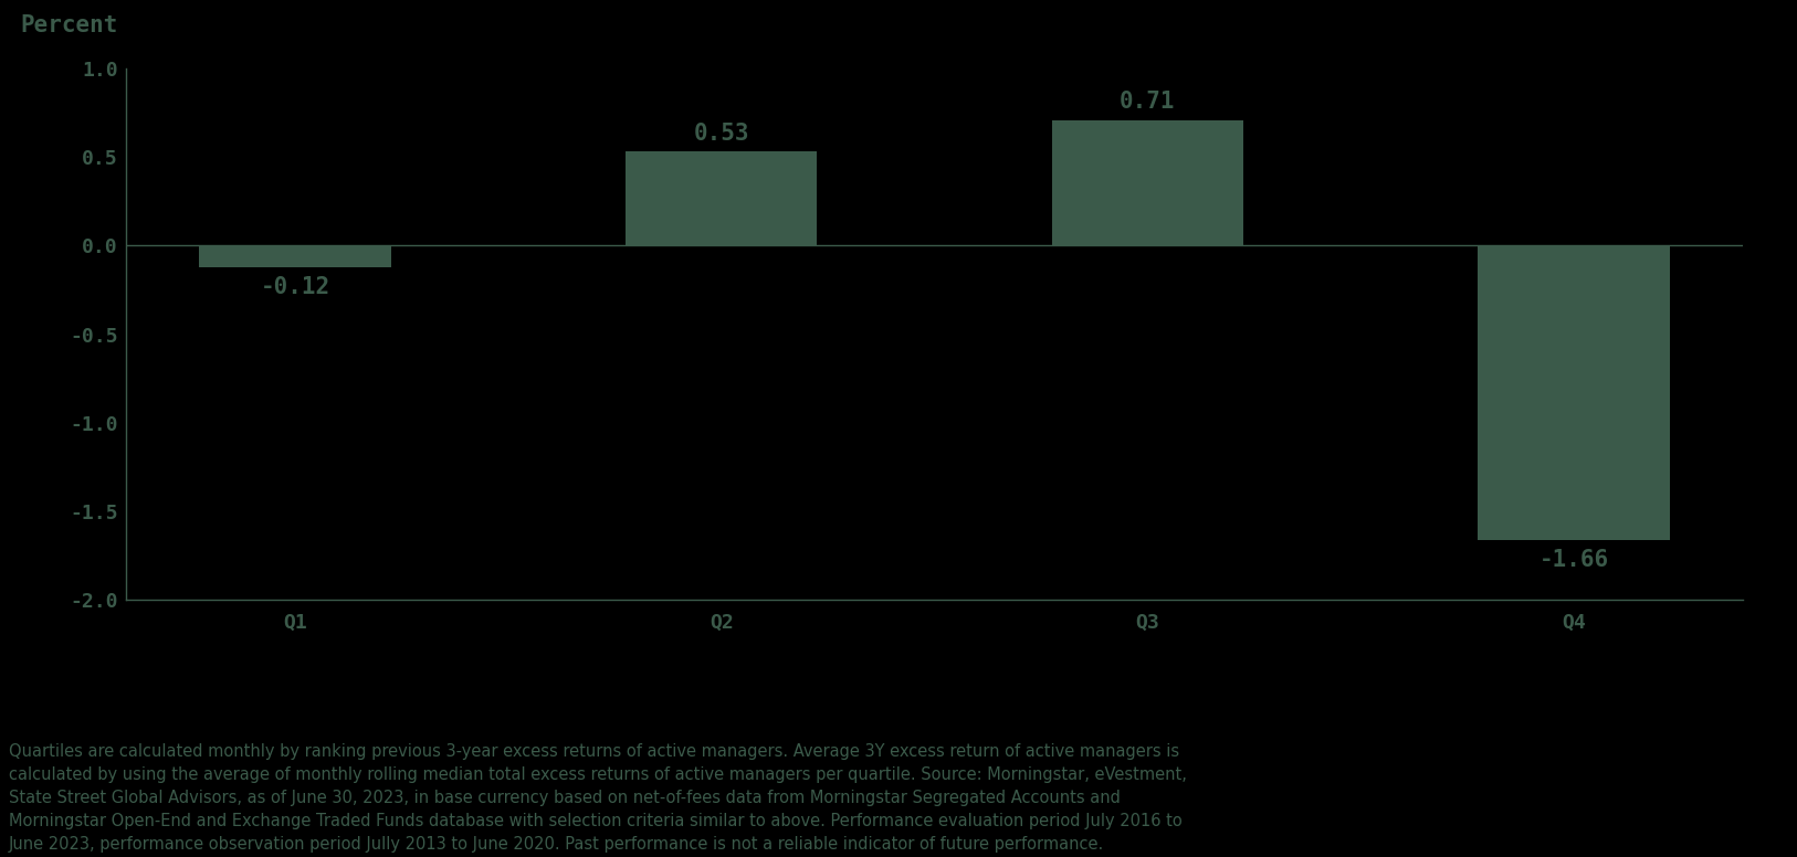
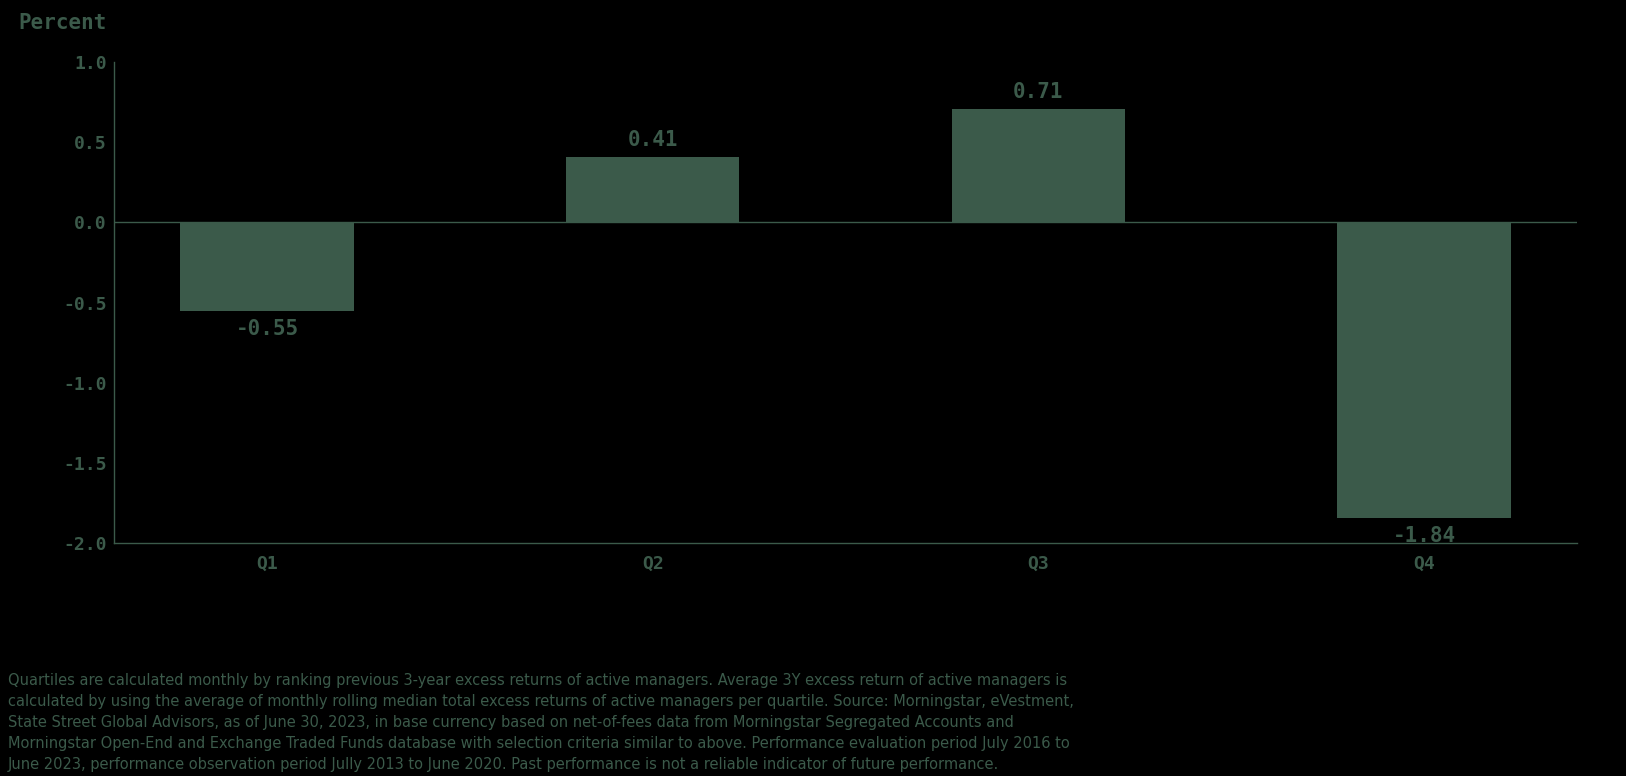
Q1: -0.12 -> -0.55
Q2: 0.53 -> 0.41
Q4: -1.66 -> -1.84
